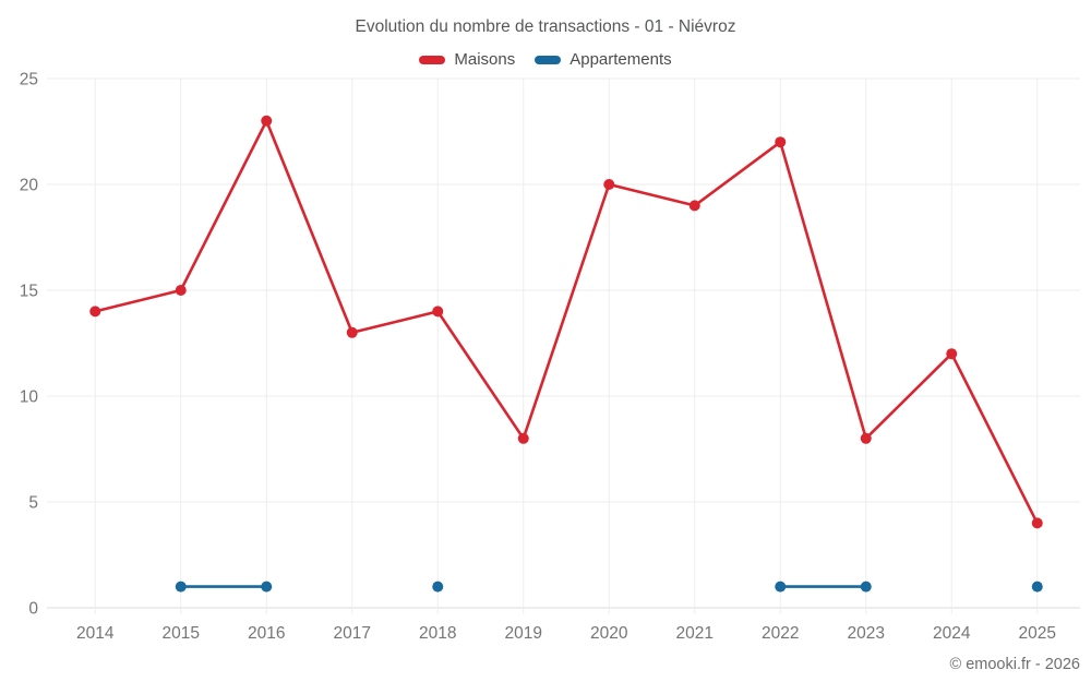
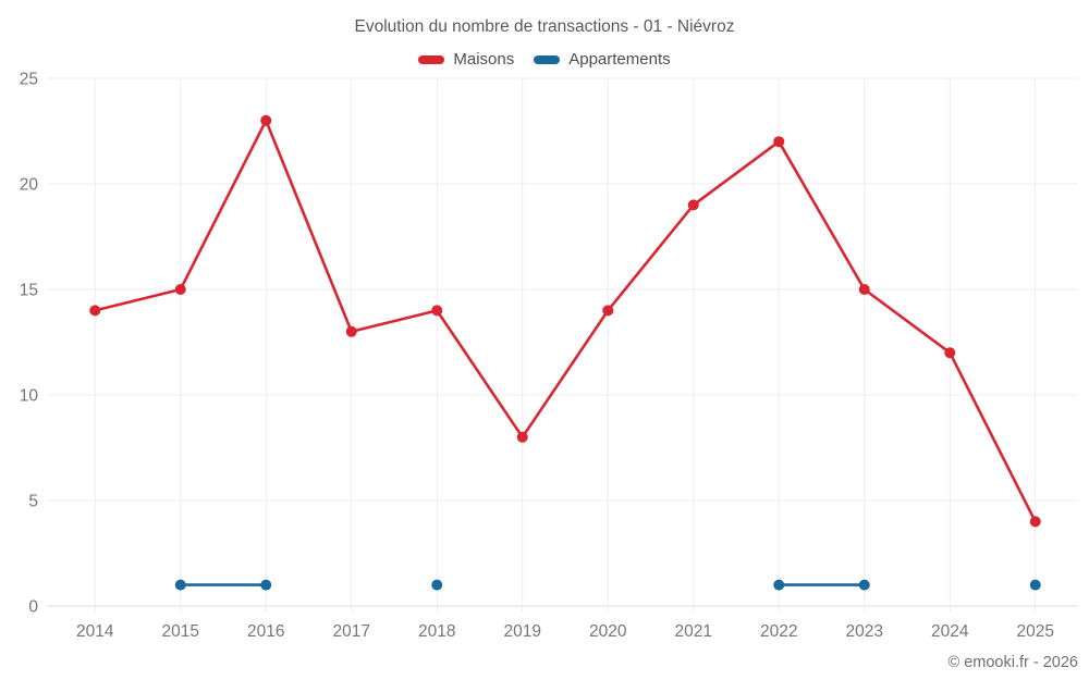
Maisons/2020: 20 -> 14
Maisons/2023: 8 -> 15
